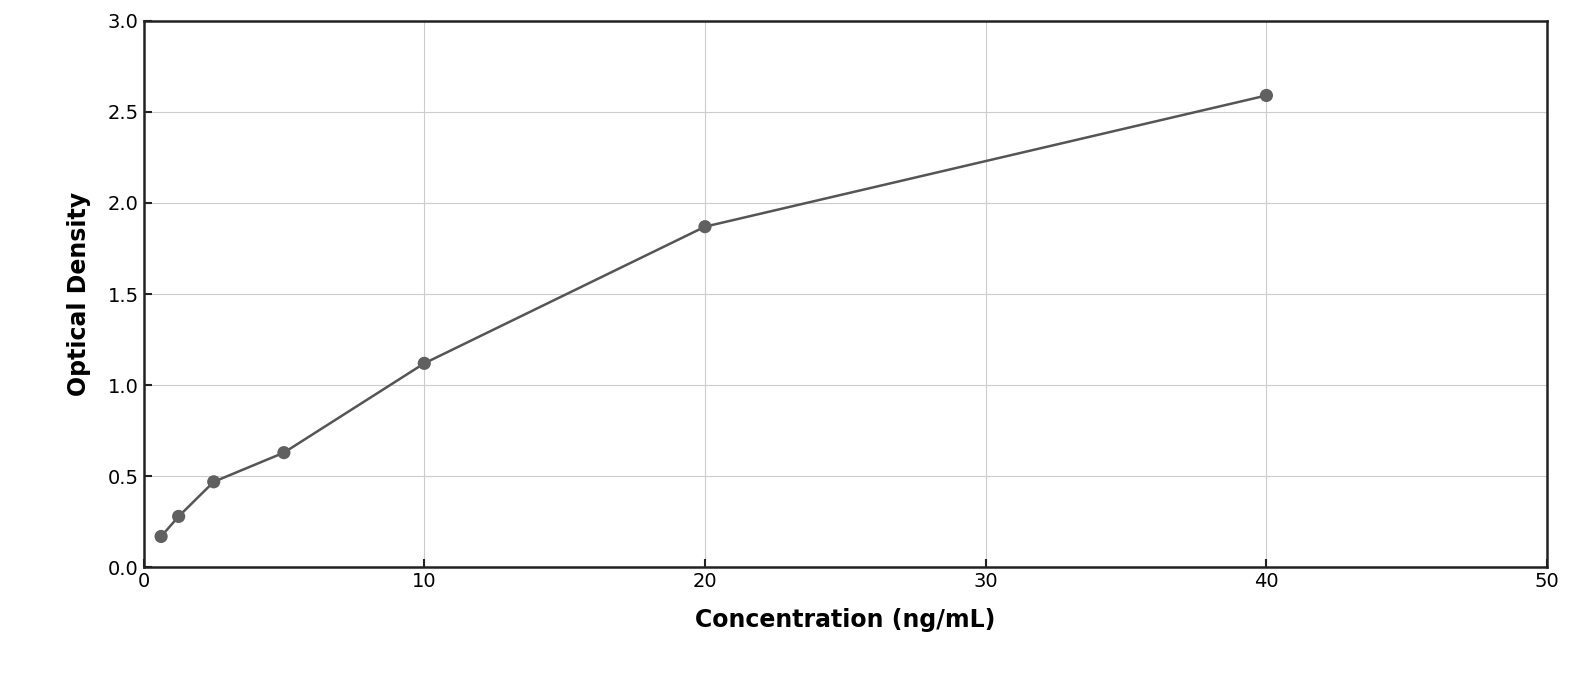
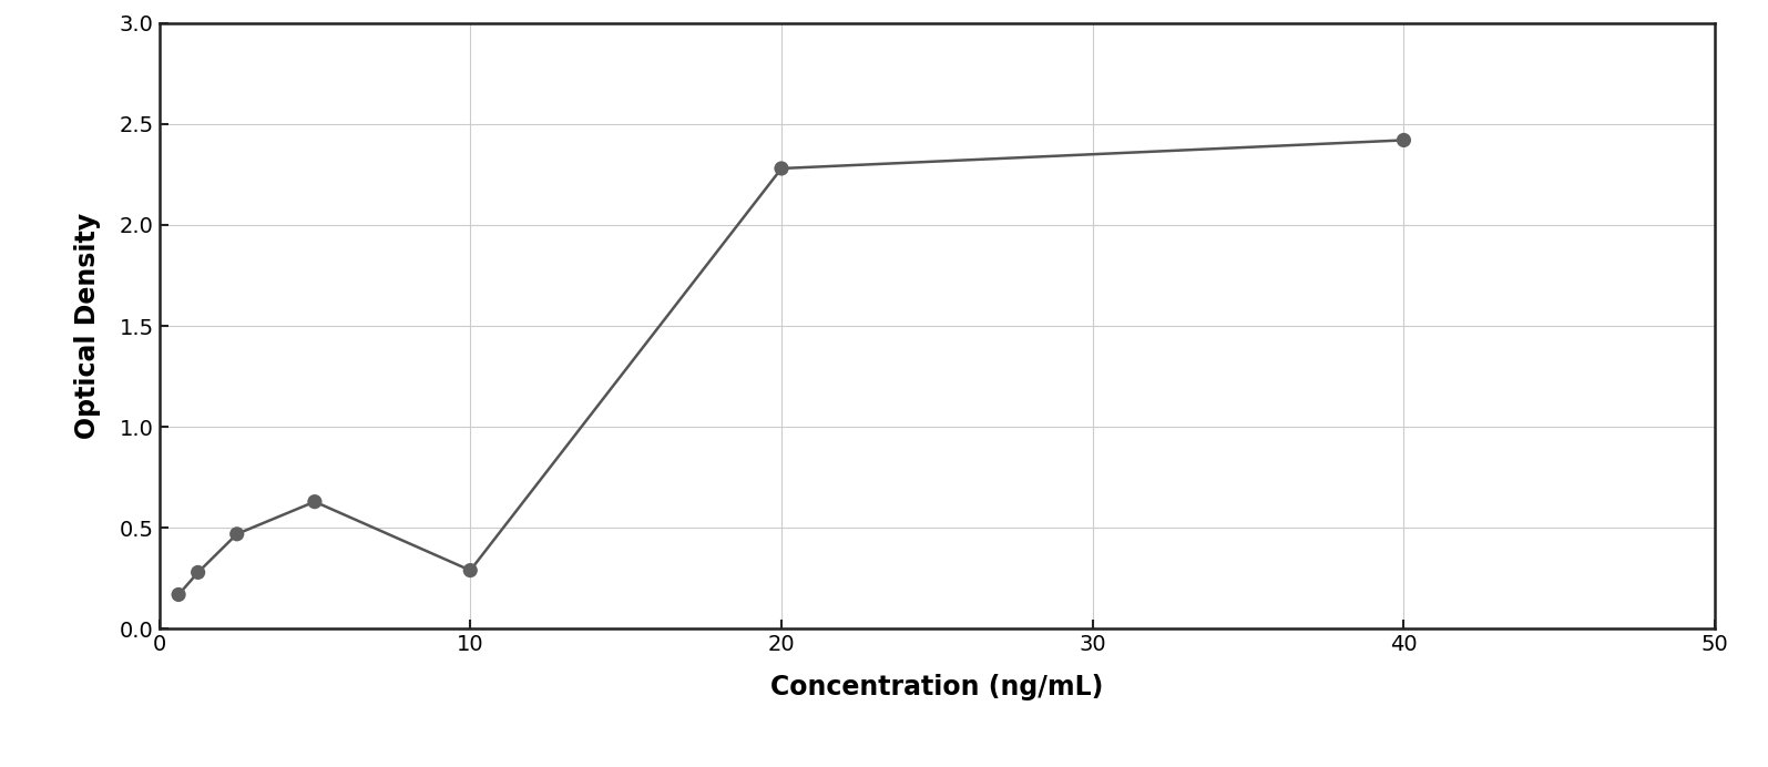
10: 1.12 -> 0.29
20: 1.87 -> 2.28
40: 2.59 -> 2.42
